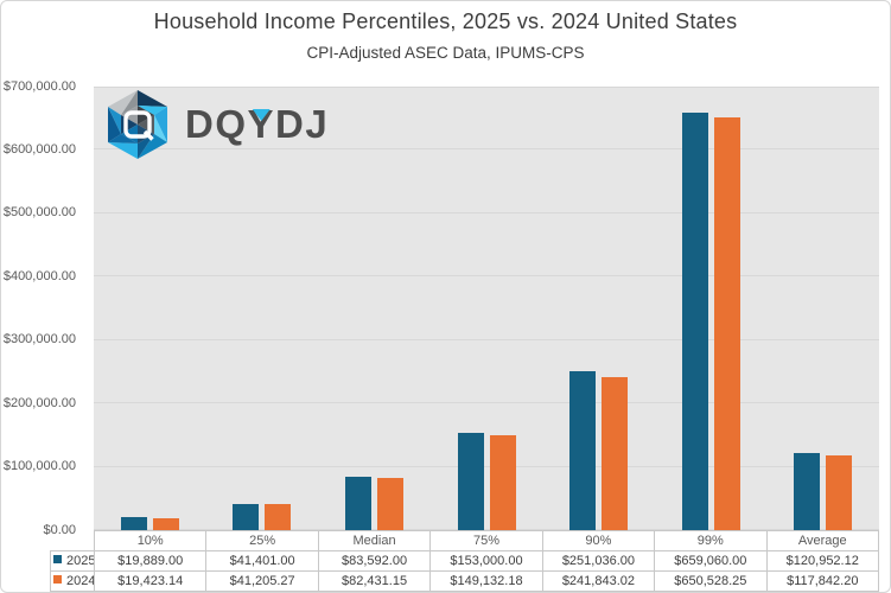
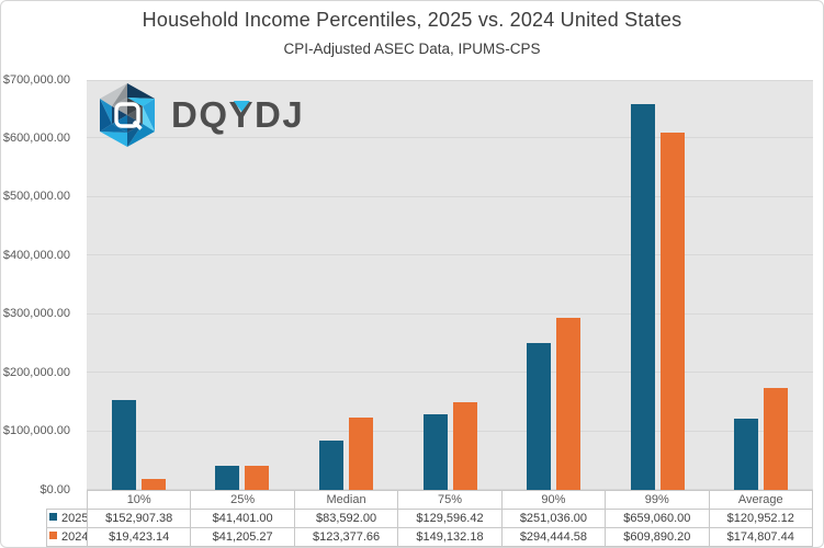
2025/10%: $19,889.00 -> $152,907.38
2024/Median: $82,431.15 -> $123,377.66
2025/75%: $153,000.00 -> $129,596.42
2024/90%: $241,843.02 -> $294,444.58
2024/99%: $650,528.25 -> $609,890.20
2024/Average: $117,842.20 -> $174,807.44
